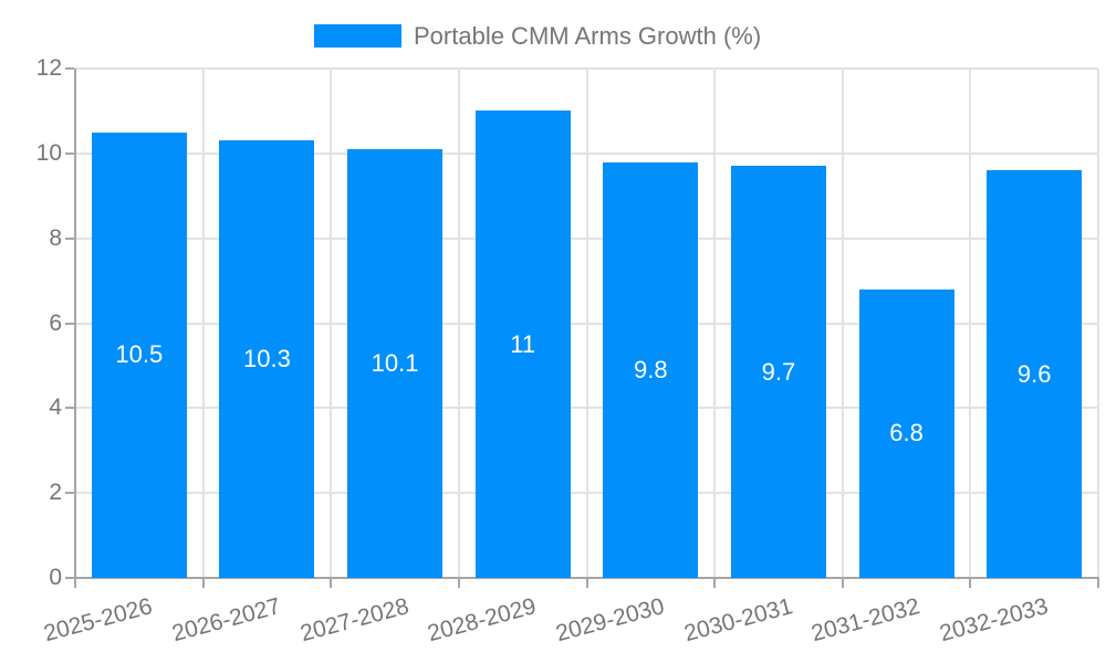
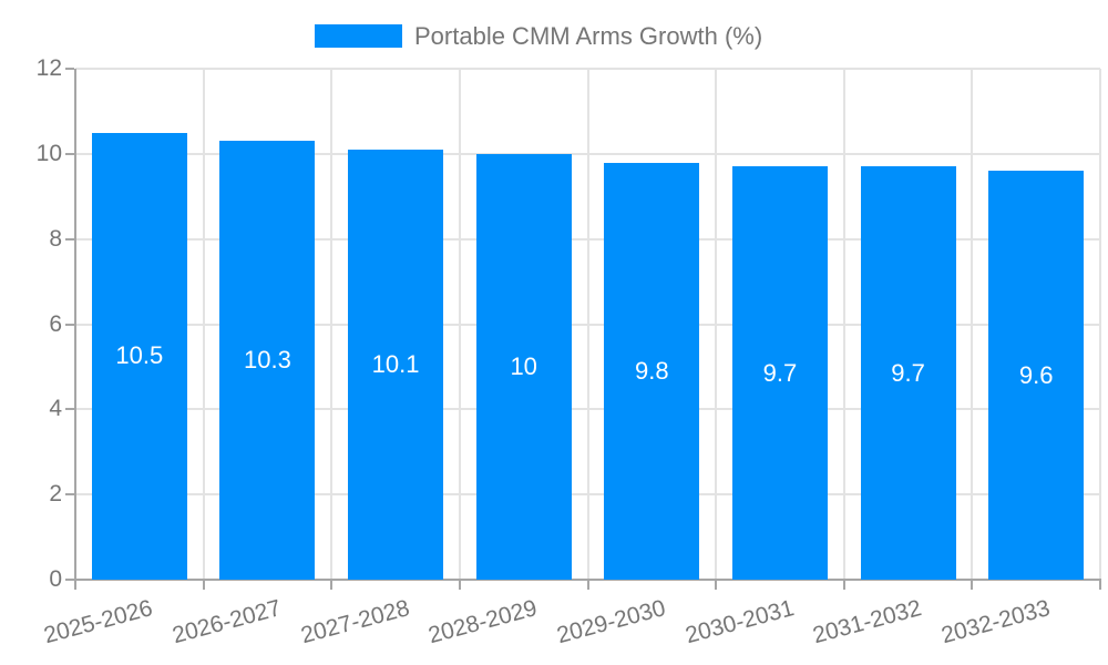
2028-2029: 11 -> 10
2031-2032: 6.8 -> 9.7
